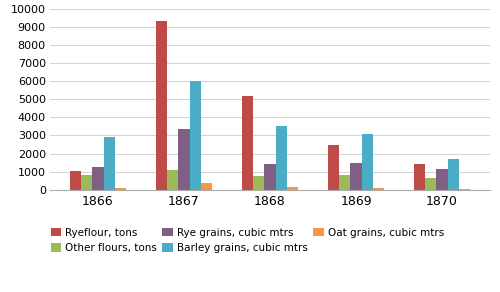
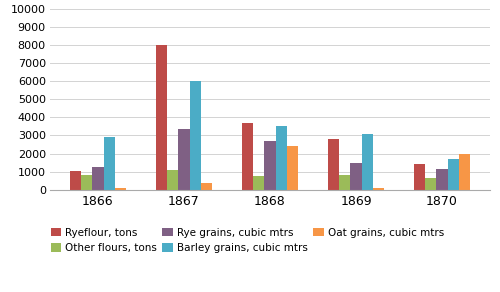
Ryeflour, tons/1867: 9300 -> 8000
Ryeflour, tons/1868: 5200 -> 3700
Rye grains, cubic mtrs/1868: 1400 -> 2700
Oat grains, cubic mtrs/1868: 200 -> 2400
Ryeflour, tons/1869: 2400 -> 2800
Oat grains, cubic mtrs/1870: 100 -> 2000
